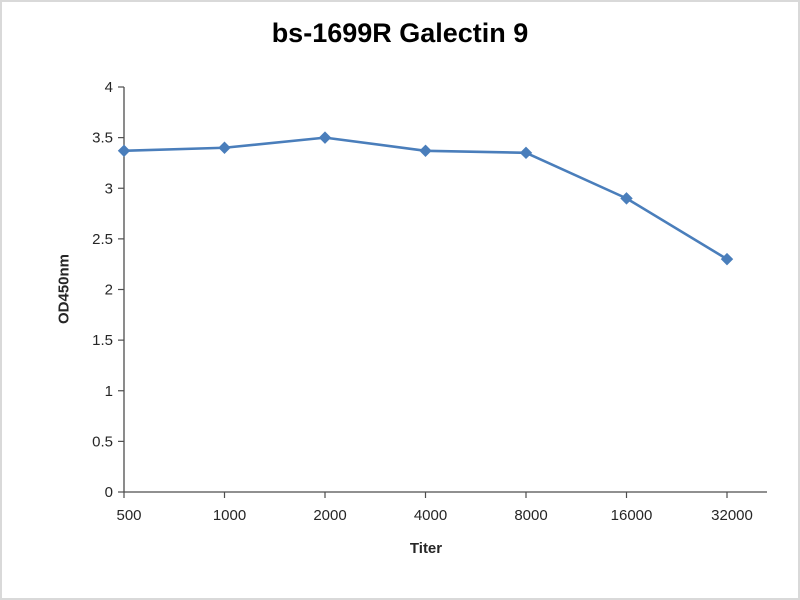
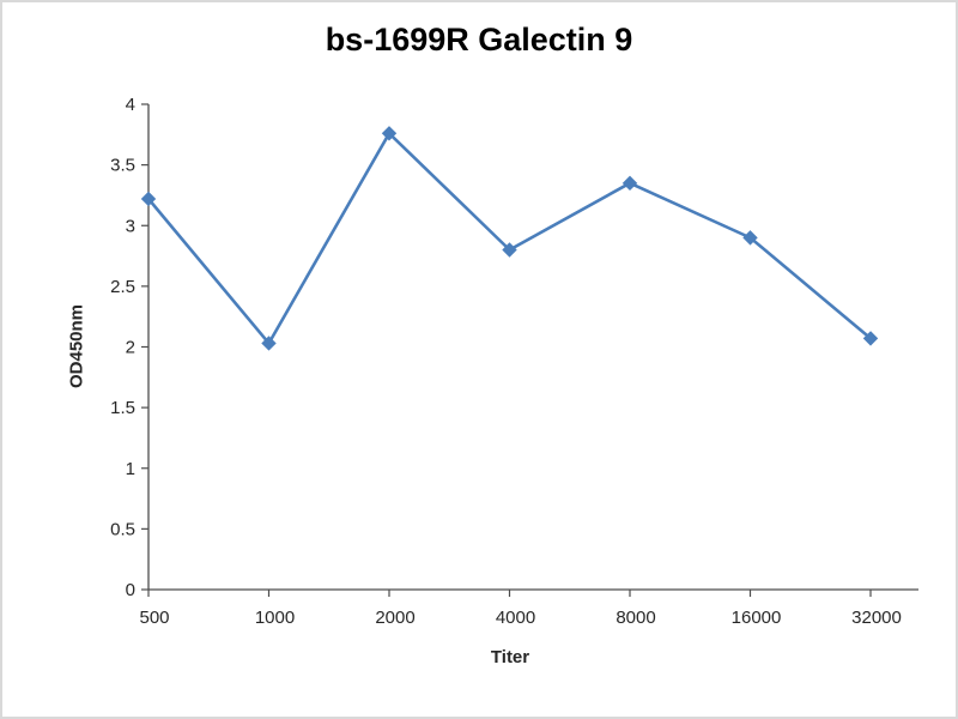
500: 3.37 -> 3.22
1000: 3.40 -> 2.03
2000: 3.50 -> 3.76
4000: 3.37 -> 2.80
32000: 2.30 -> 2.07
